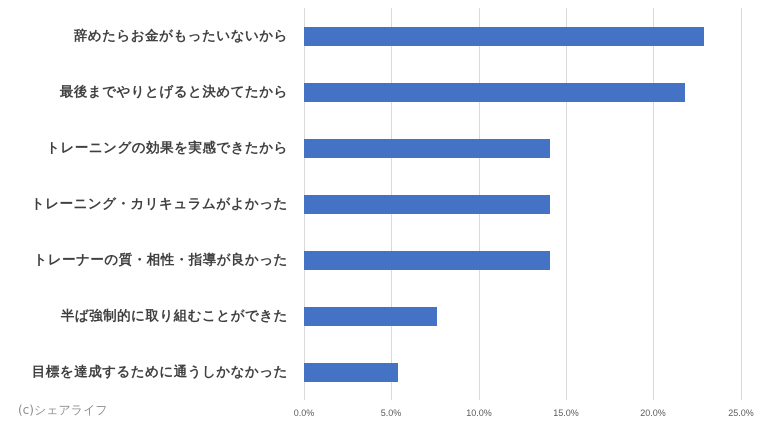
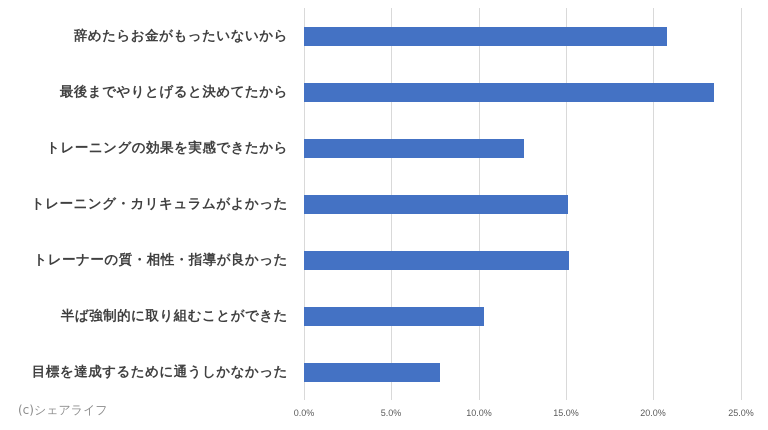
辞めたらお金がもったいないから: 22.9% -> 20.8%
最後までやりとげると決めてたから: 21.8% -> 23.5%
トレーニングの効果を実感できたから: 14.1% -> 12.6%
トレーニング・カリキュラムがよかった: 14.1% -> 15.1%
トレーナーの質・相性・指導が良かった: 14.1% -> 15.2%
半ば強制的に取り組むことができた: 7.6% -> 10.3%
目標を達成するために通うしかなかった: 5.4% -> 7.8%
